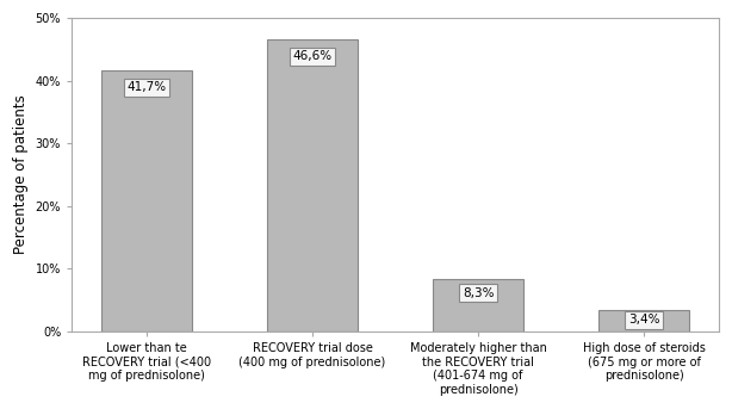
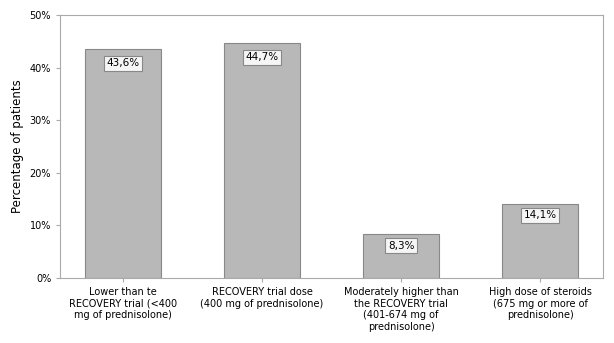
Lower than te RECOVERY trial (<400 mg of prednisolone): 41,7% -> 43,6%
RECOVERY trial dose (400 mg of prednisolone): 46,6% -> 44,7%
High dose of steroids (675 mg or more of prednisolone): 3,4% -> 14,1%
